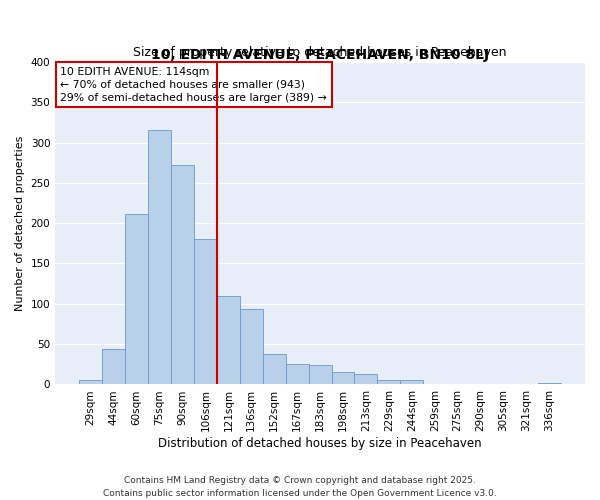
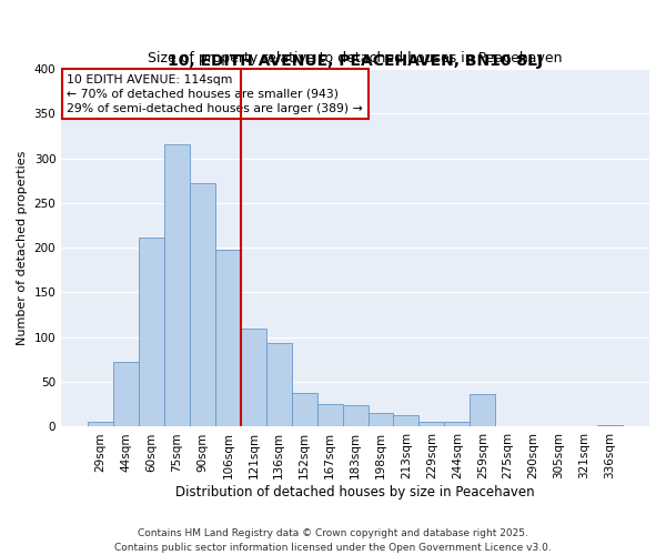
44sqm: 44 -> 72
106sqm: 180 -> 198
259sqm: 1 -> 36
